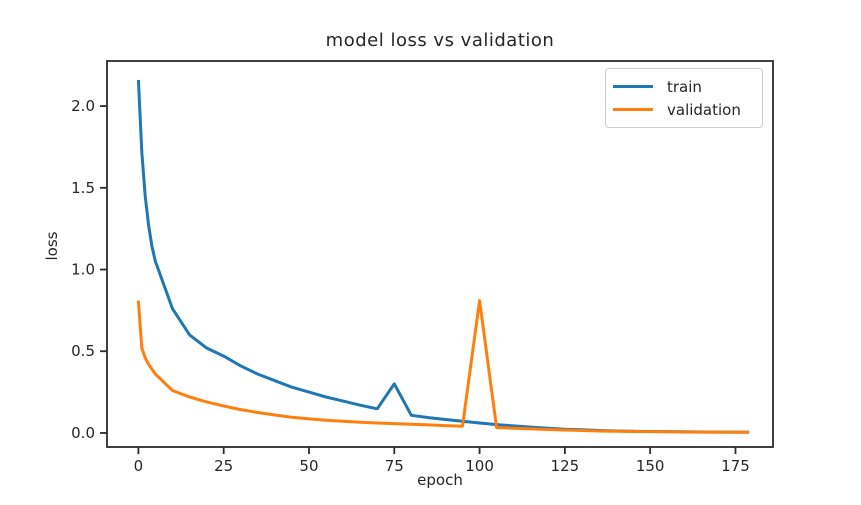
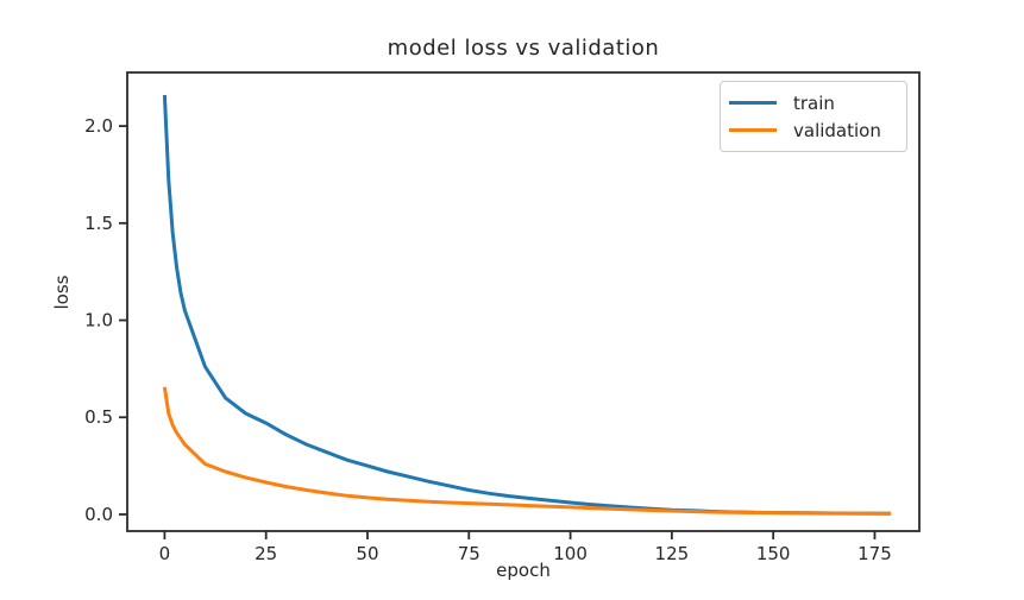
validation/0: 0.81 -> 0.66
train/75: 0.30 -> 0.12
validation/100: 0.81 -> 0.04
